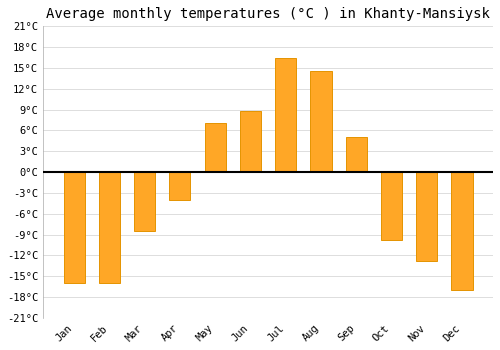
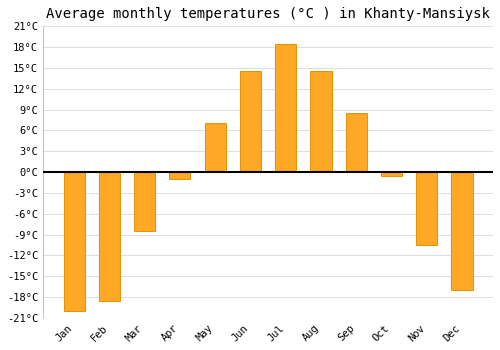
Jan: -16.0°C -> -20.0°C
Feb: -16.0°C -> -18.5°C
Apr: -4.0°C -> -1.0°C
Jun: 8.8°C -> 14.5°C
Jul: 16.4°C -> 18.5°C
Sep: 5.0°C -> 8.5°C
Oct: -9.8°C -> -0.5°C
Nov: -12.8°C -> -10.5°C
